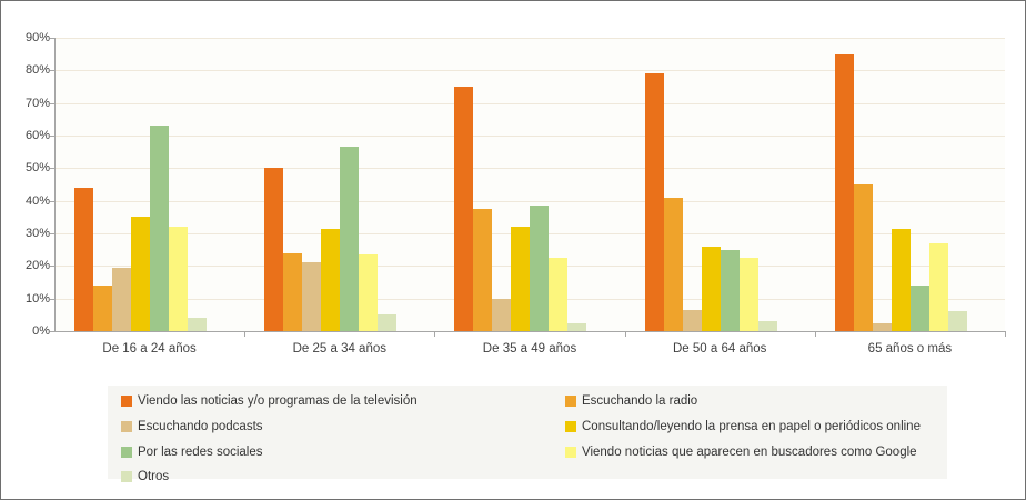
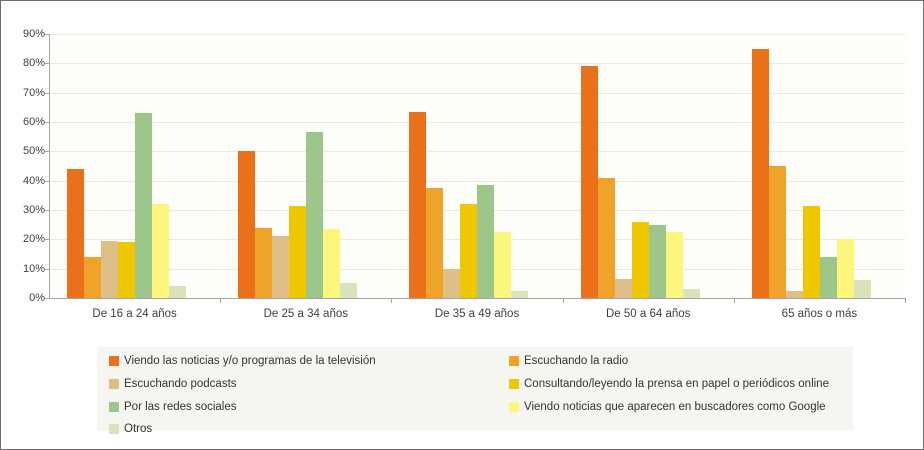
Consultando/leyendo la prensa en papel o periódicos online/De 16 a 24 años: 35% -> 19%
Viendo las noticias y/o programas de la televisión/De 35 a 49 años: 75% -> 64%
Viendo noticias que aparecen en buscadores como Google/65 años o más: 27% -> 20%
